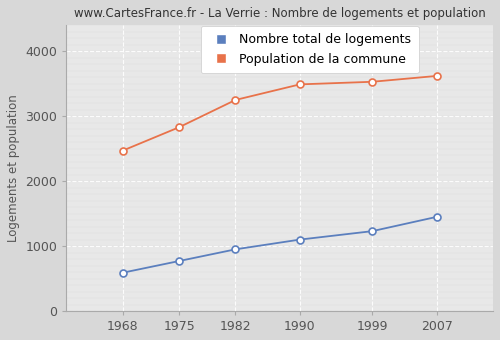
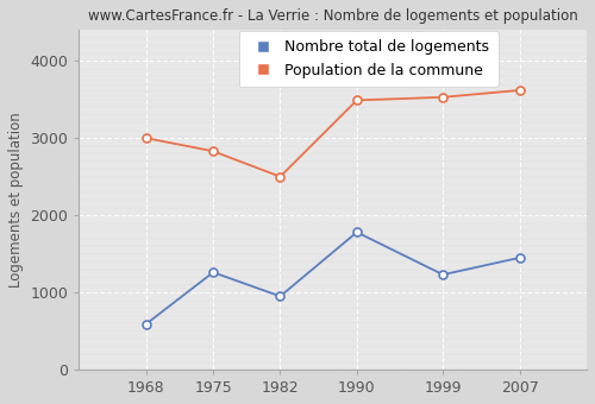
Population de la commune/1968: 2470 -> 3000
Nombre total de logements/1975: 770 -> 1260
Population de la commune/1982: 3250 -> 2500
Nombre total de logements/1990: 1100 -> 1780
